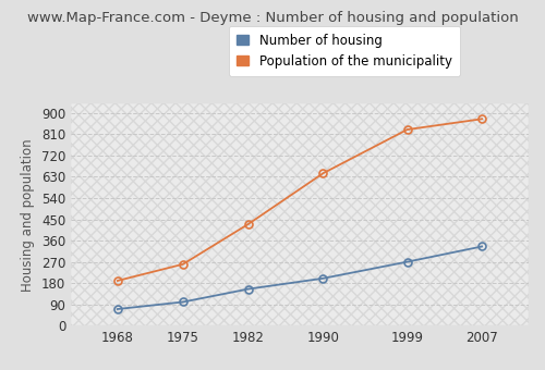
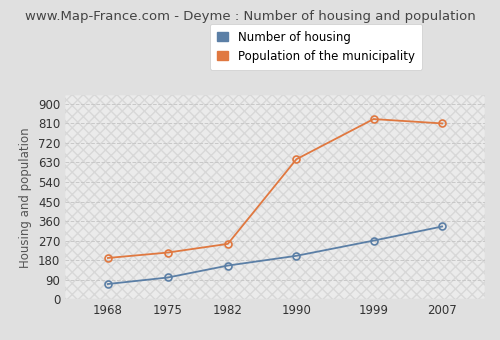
Population of the municipality/1975: 260 -> 215
Population of the municipality/1982: 430 -> 255
Population of the municipality/2007: 875 -> 810
